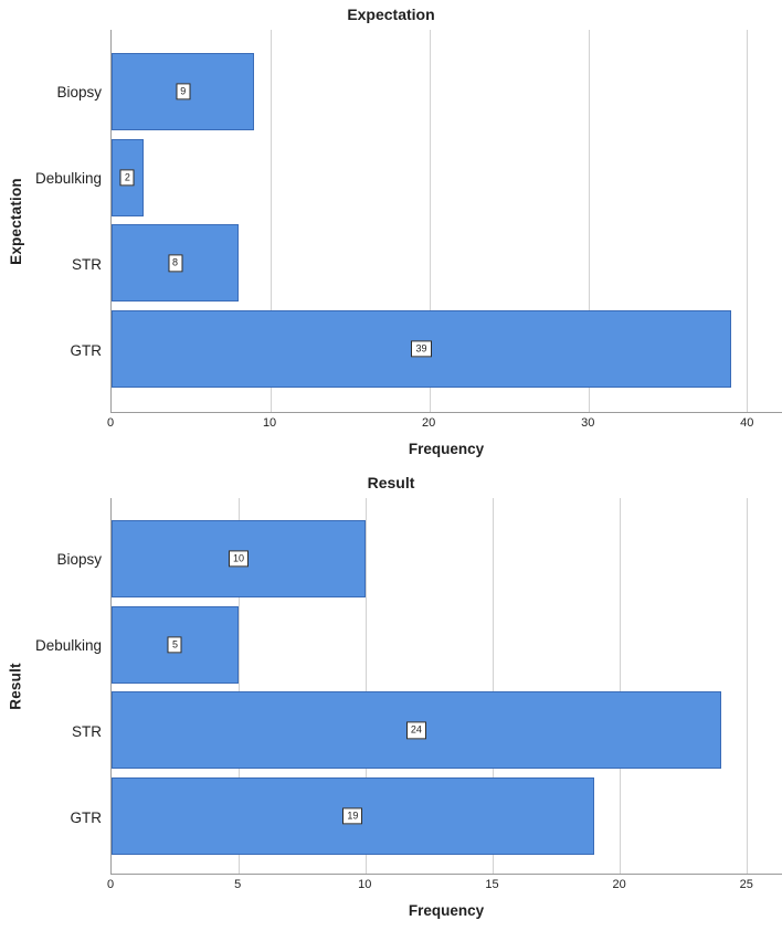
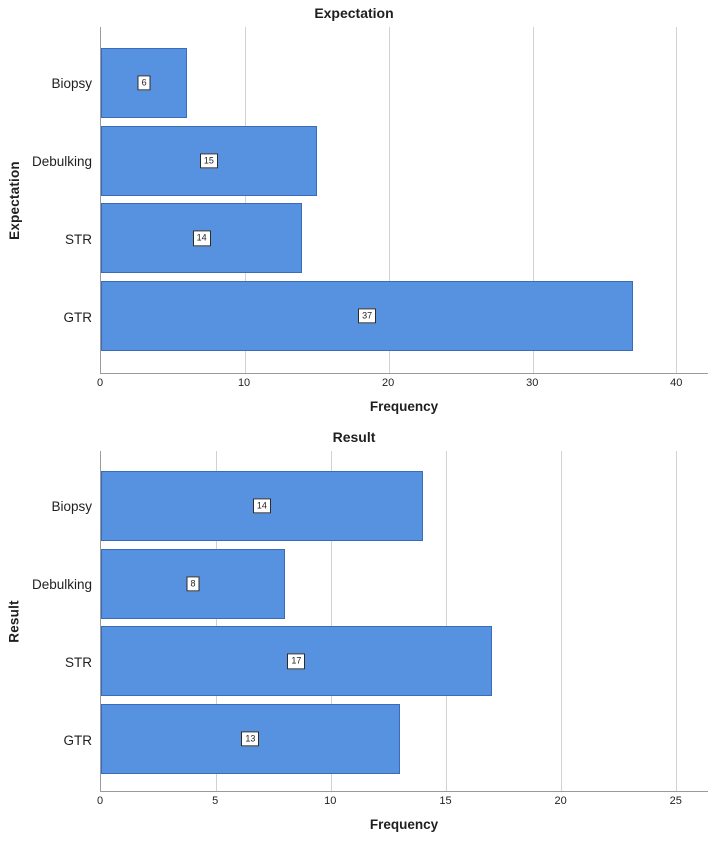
Expectation/Biopsy: 9 -> 6
Expectation/Debulking: 2 -> 15
Expectation/STR: 8 -> 14
Expectation/GTR: 39 -> 37
Result/Biopsy: 10 -> 14
Result/Debulking: 5 -> 8
Result/STR: 24 -> 17
Result/GTR: 19 -> 13
